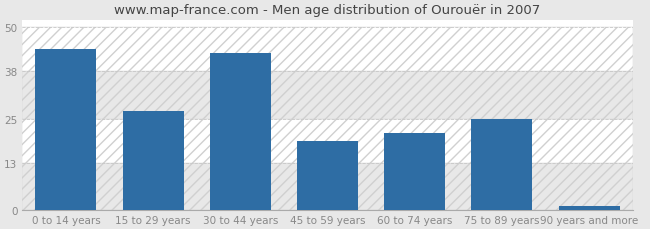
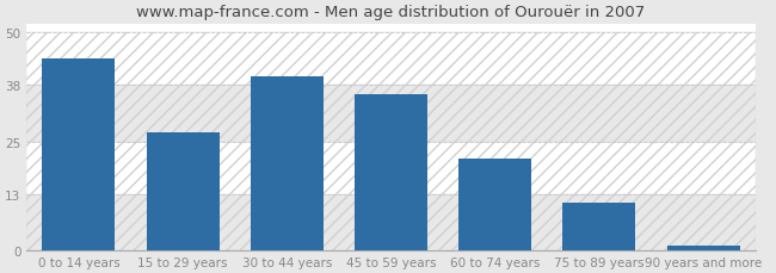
30 to 44 years: 43 -> 40
45 to 59 years: 19 -> 36
75 to 89 years: 25 -> 11
